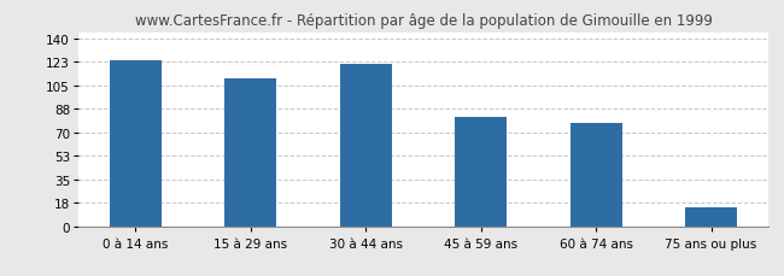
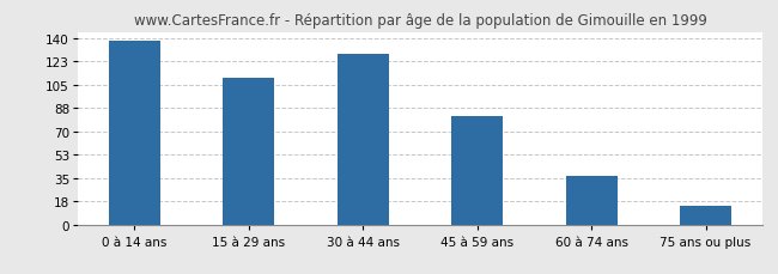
0 à 14 ans: 124 -> 138
30 à 44 ans: 121 -> 128
60 à 74 ans: 77 -> 37
